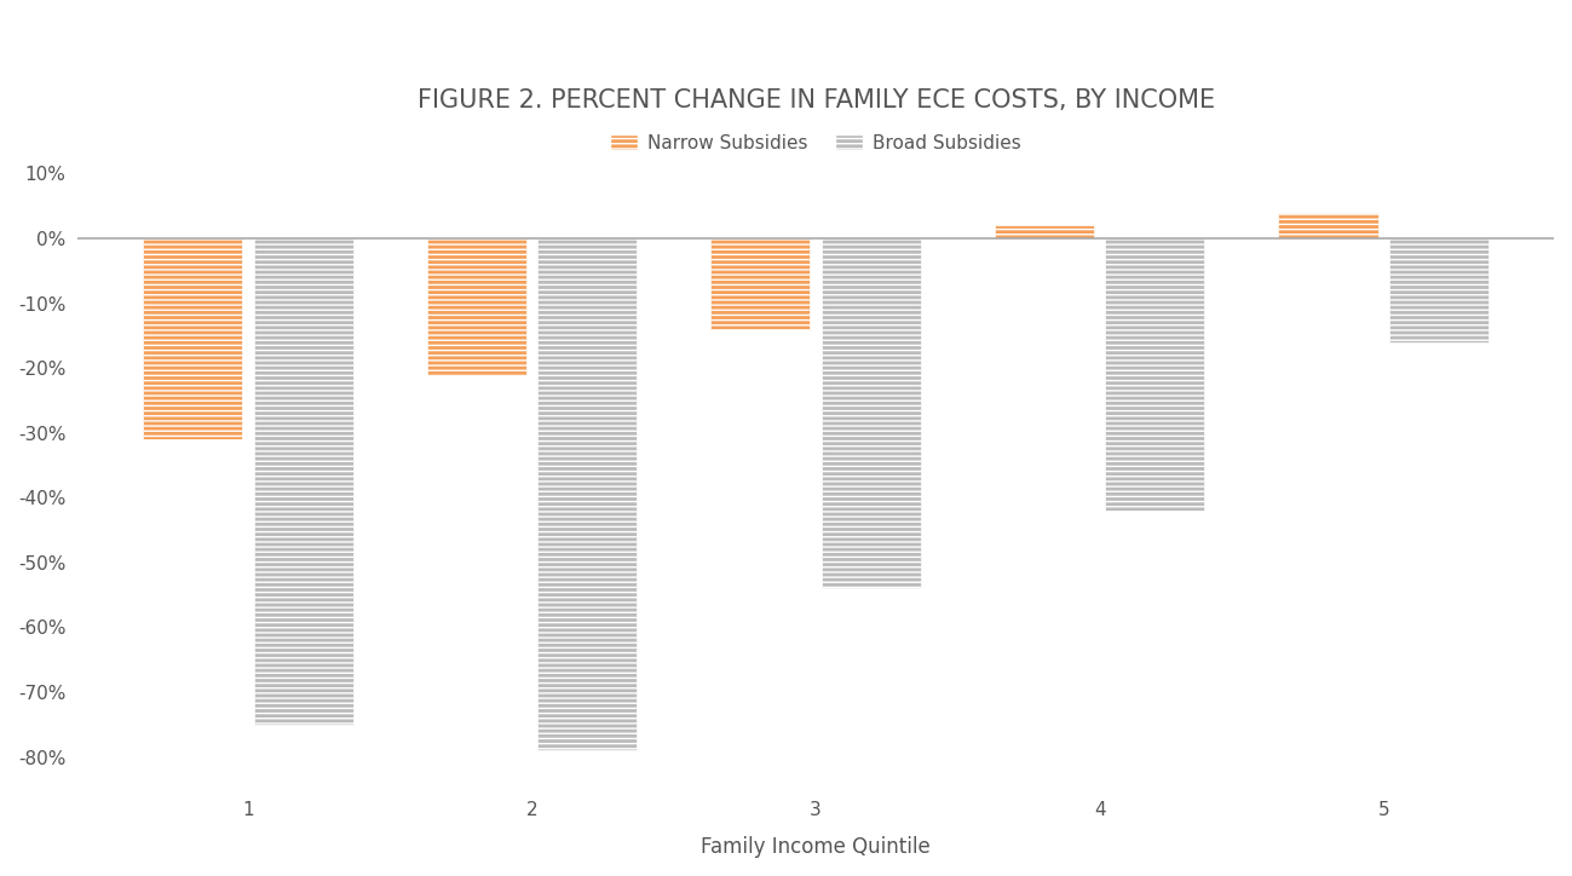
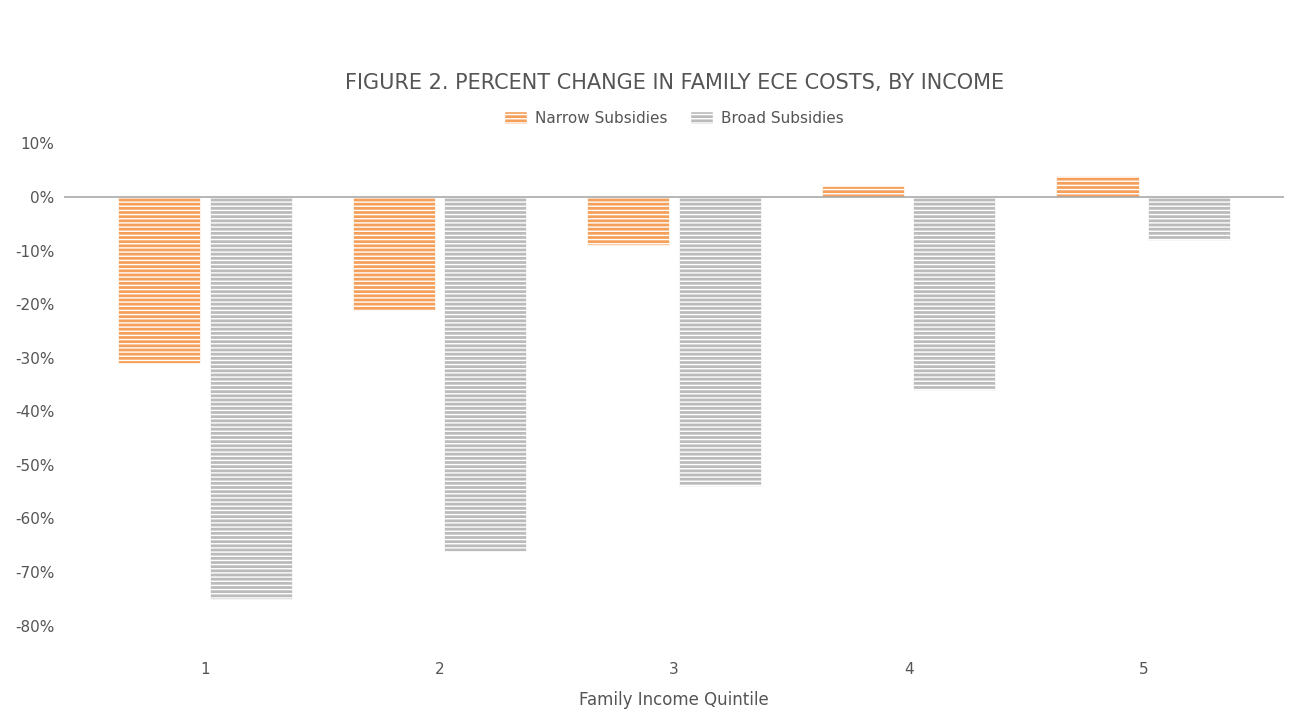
Broad Subsidies/2: -79% -> -66%
Narrow Subsidies/3: -14% -> -9%
Broad Subsidies/4: -42% -> -36%
Broad Subsidies/5: -16% -> -8%
